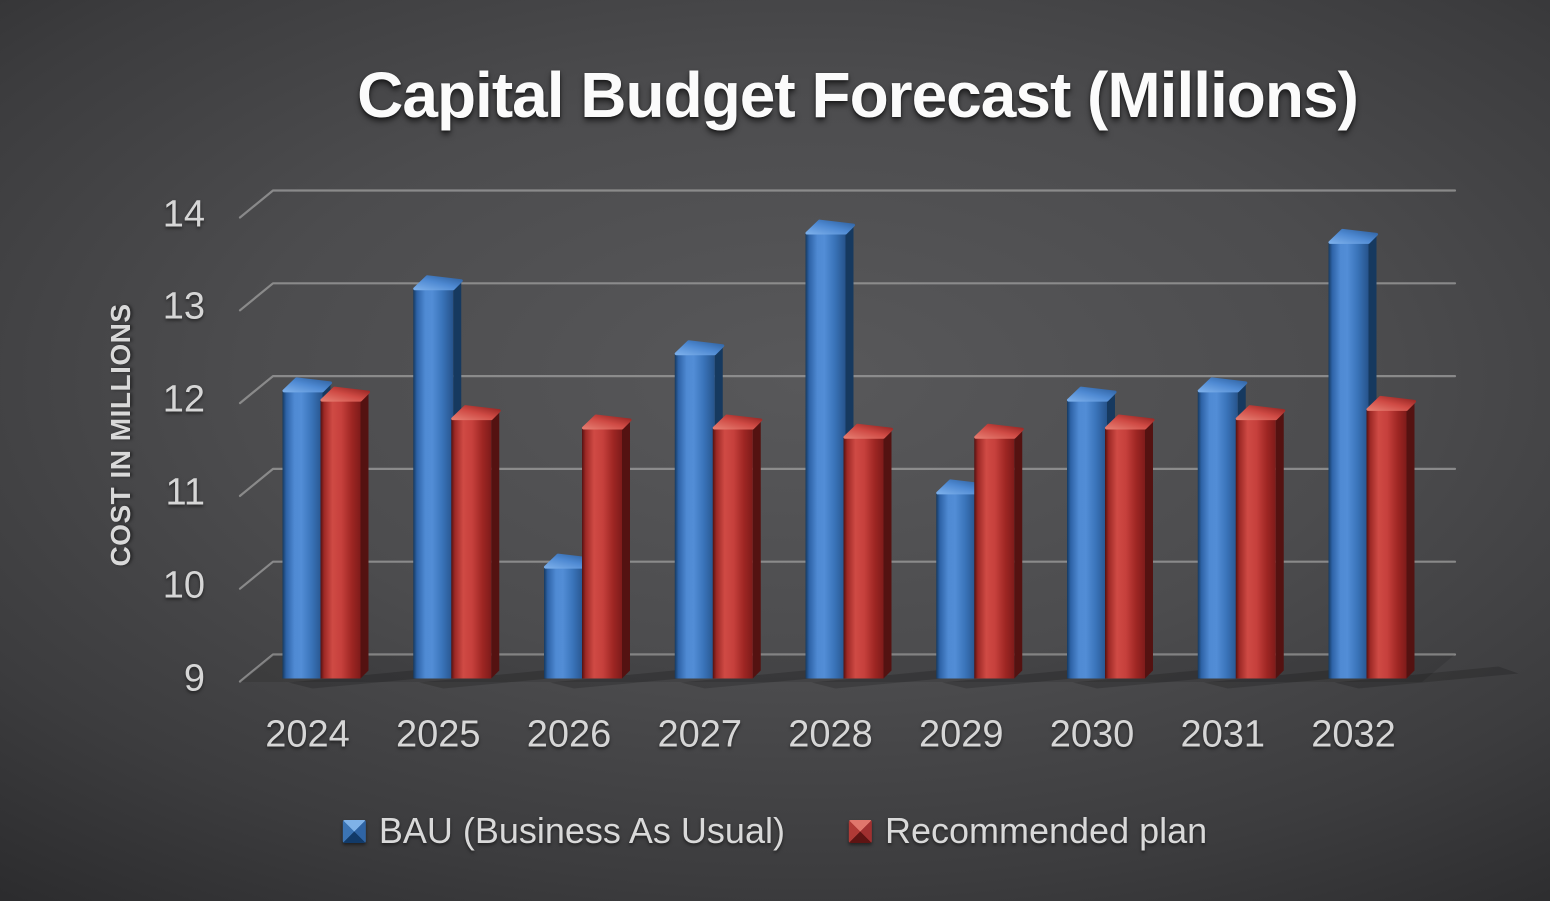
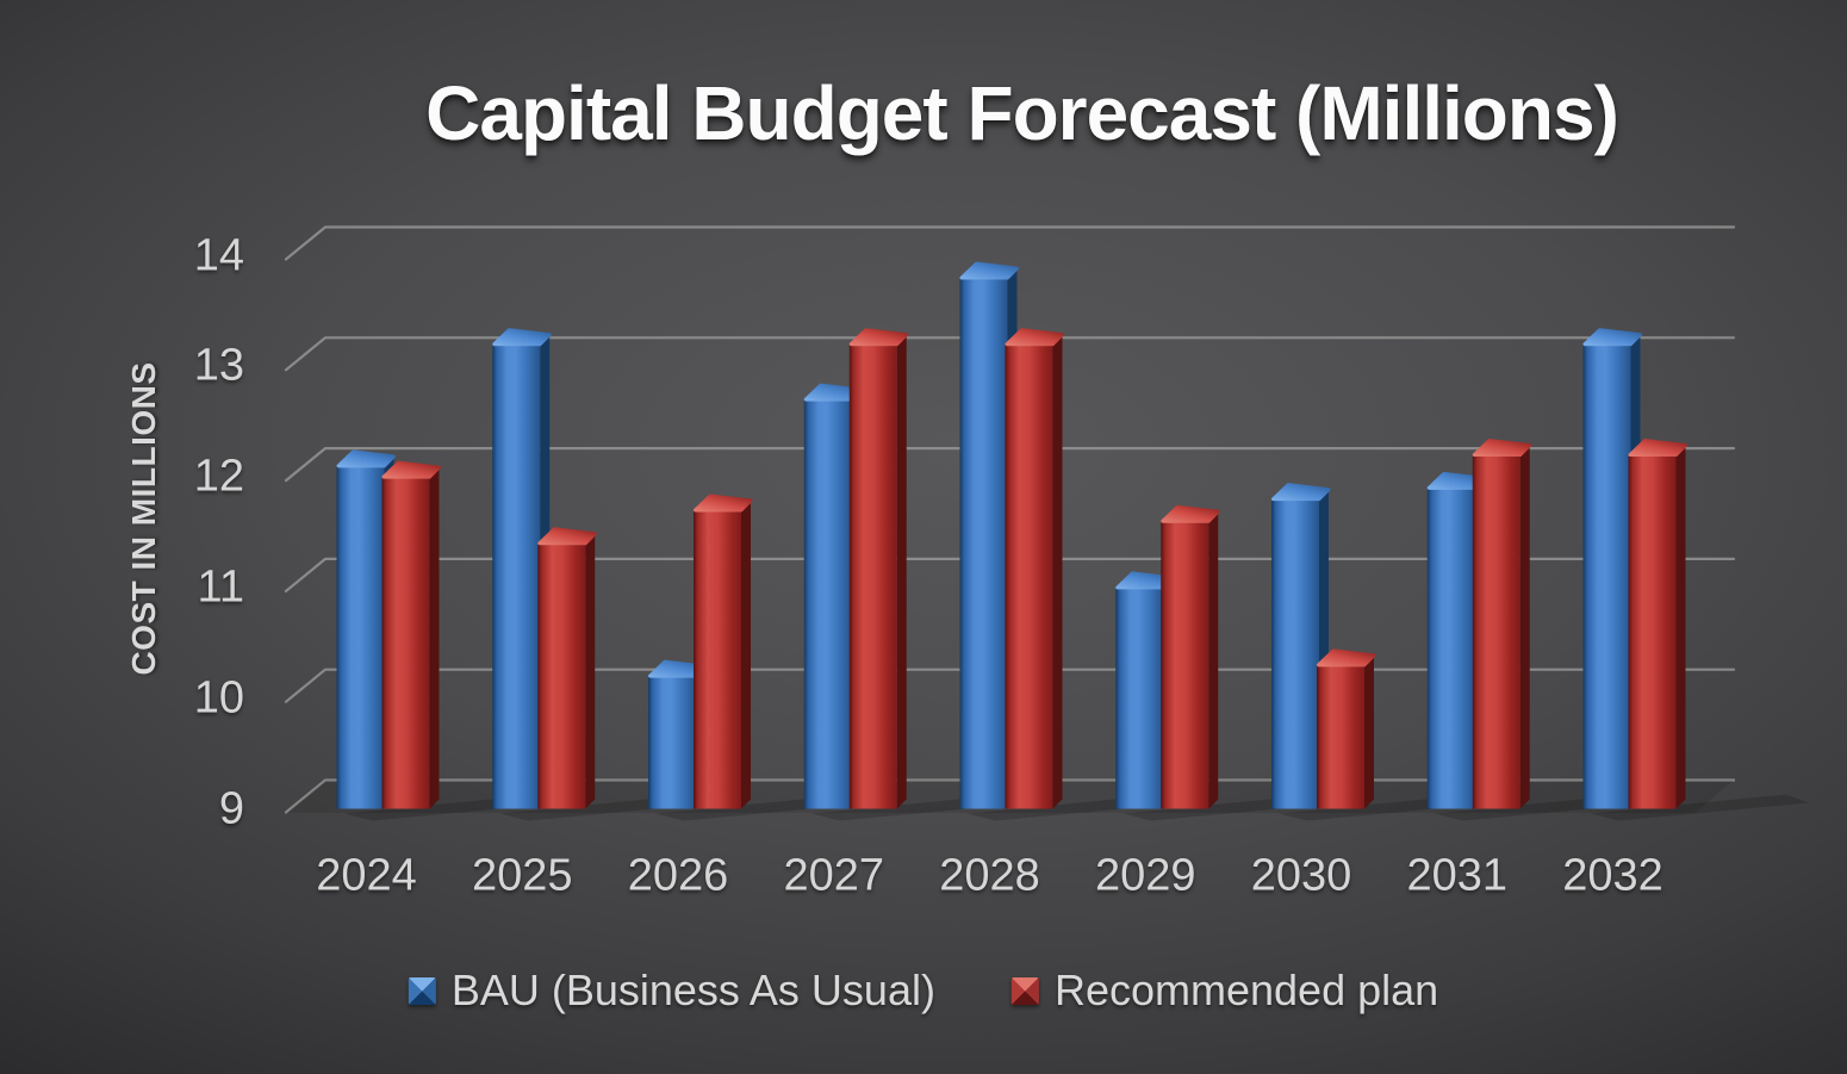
Recommended plan/2025: 11.8 -> 11.4
BAU (Business As Usual)/2027: 12.5 -> 12.7
Recommended plan/2027: 11.7 -> 13.2
Recommended plan/2028: 11.6 -> 13.2
BAU (Business As Usual)/2030: 12.0 -> 11.8
Recommended plan/2030: 11.7 -> 10.3
BAU (Business As Usual)/2031: 12.1 -> 11.9
Recommended plan/2031: 11.8 -> 12.2
BAU (Business As Usual)/2032: 13.7 -> 13.2
Recommended plan/2032: 11.9 -> 12.2
